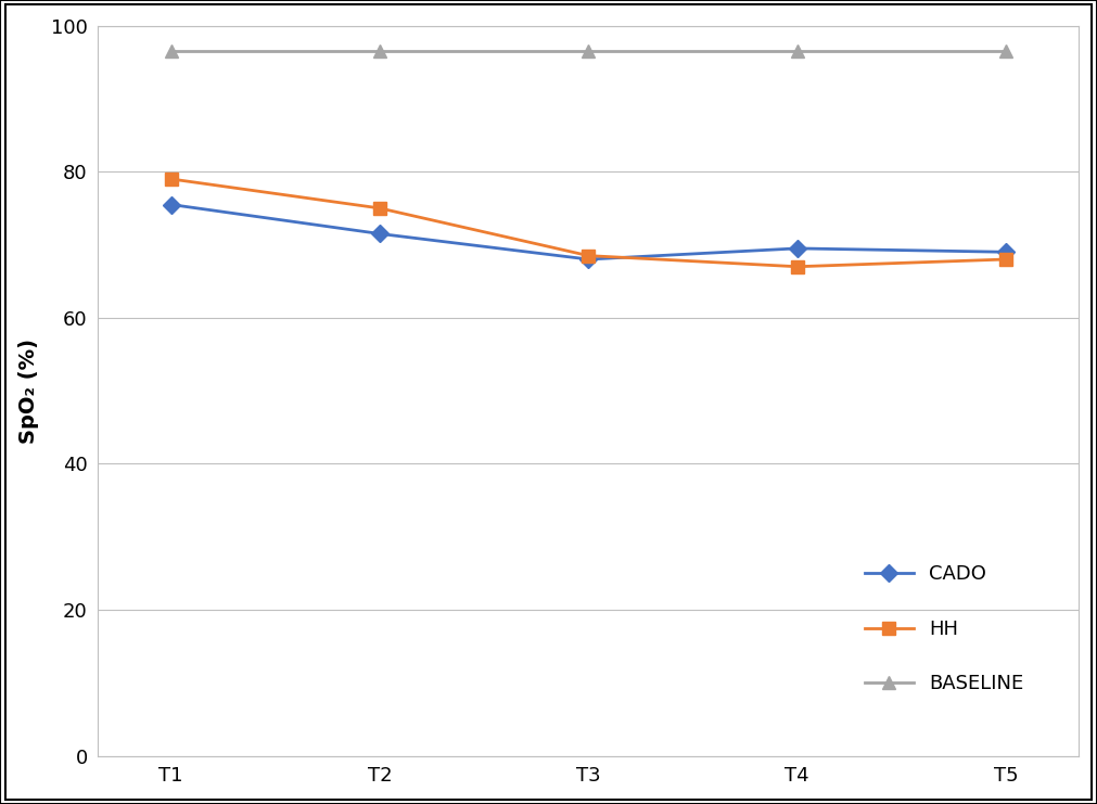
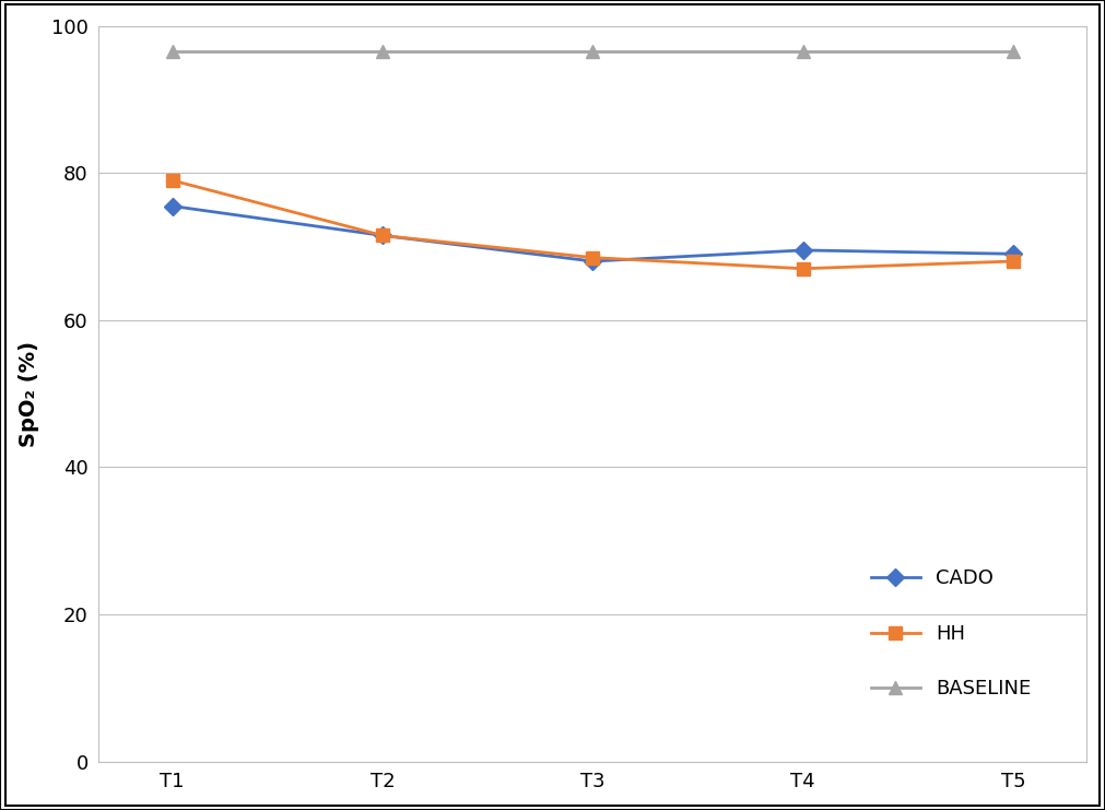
HH/T2: 75.0 -> 71.5
